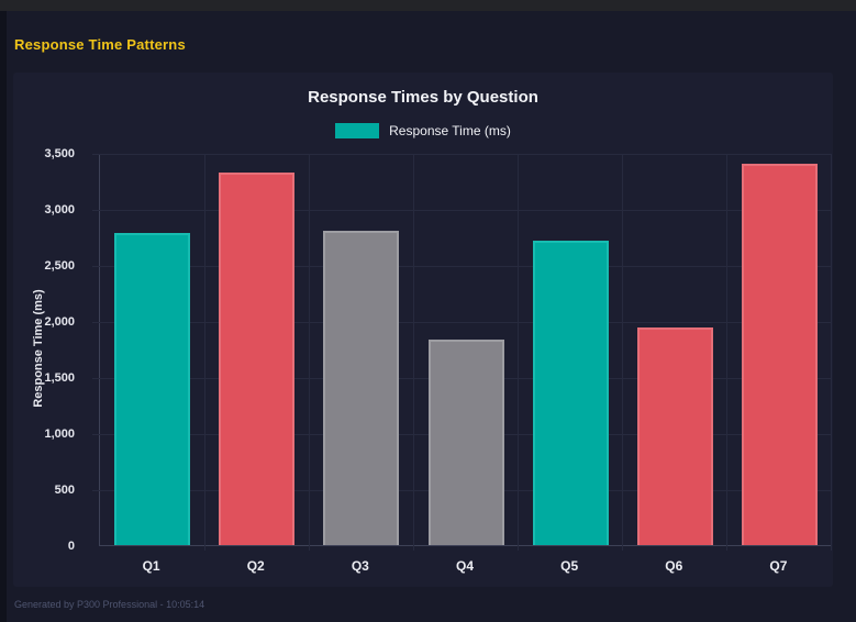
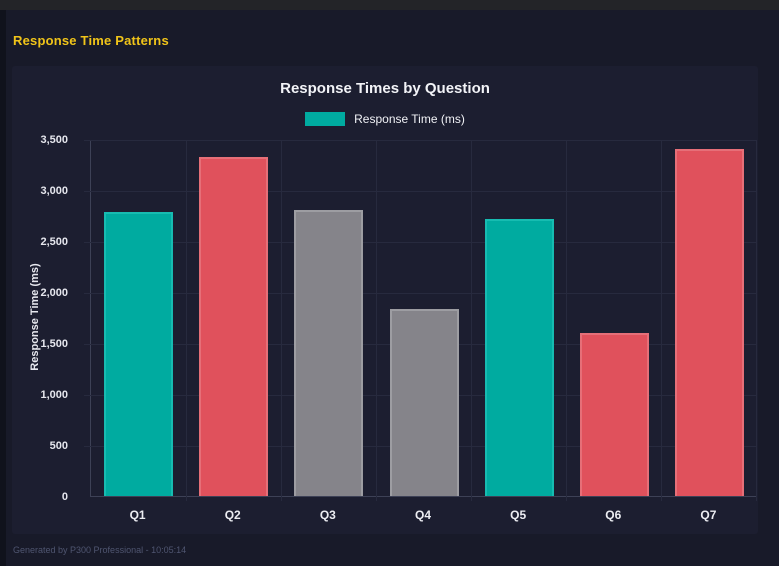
Q6: 1940 -> 1600
